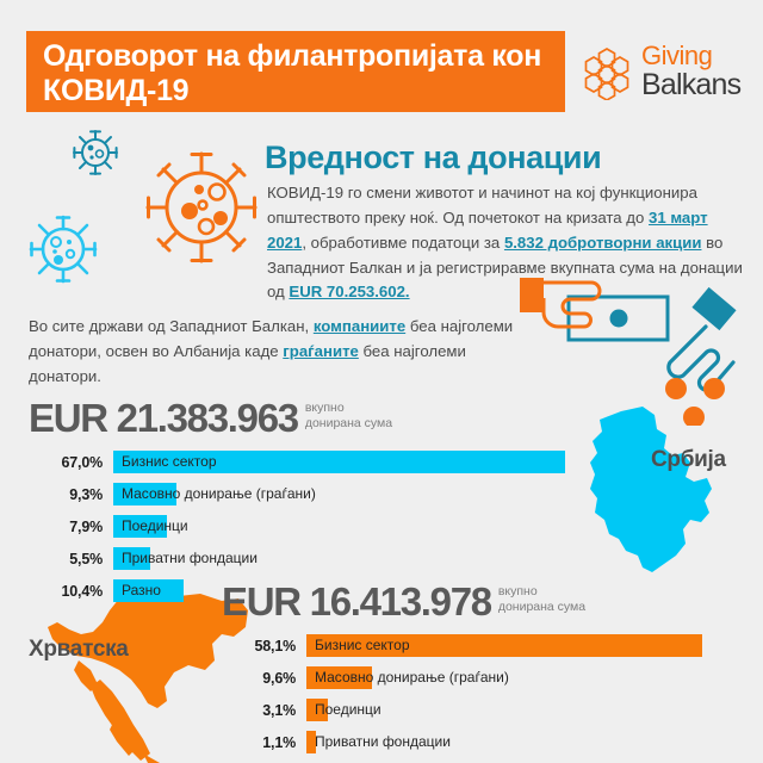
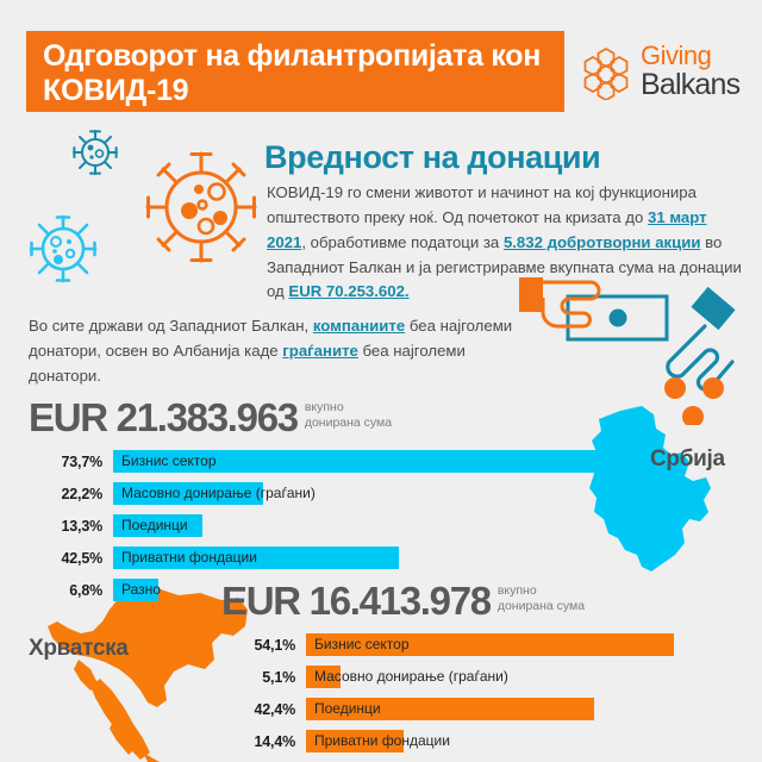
EUR 21.383.963/Бизнис сектор: 67,0% -> 73,7%
EUR 21.383.963/Масовно донирање (граѓани): 9,3% -> 22,2%
EUR 21.383.963/Поединци: 7,9% -> 13,3%
EUR 21.383.963/Приватни фондации: 5,5% -> 42,5%
EUR 21.383.963/Разно: 10,4% -> 6,8%
EUR 16.413.978/Бизнис сектор: 58,1% -> 54,1%
EUR 16.413.978/Масовно донирање (граѓани): 9,6% -> 5,1%
EUR 16.413.978/Поединци: 3,1% -> 42,4%
EUR 16.413.978/Приватни фондации: 1,1% -> 14,4%
